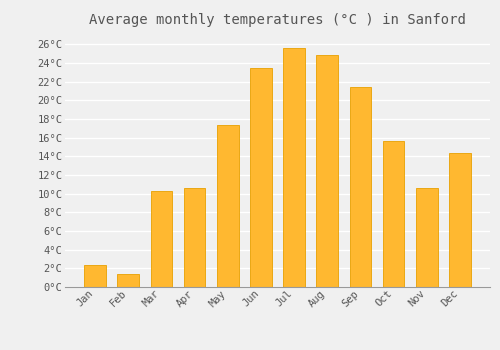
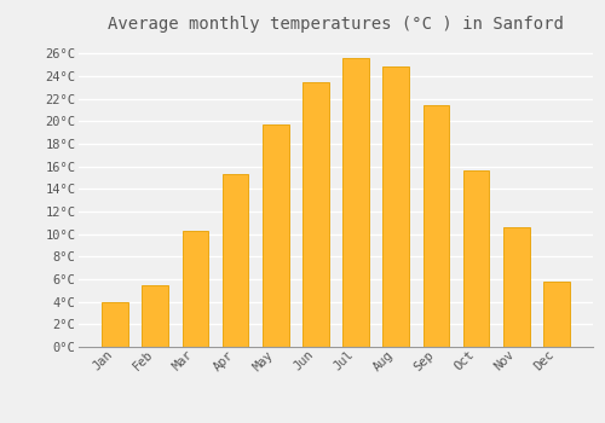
Jan: 2.4°C -> 4.0°C
Feb: 1.4°C -> 5.5°C
Apr: 10.6°C -> 15.3°C
May: 17.4°C -> 19.7°C
Dec: 14.4°C -> 5.8°C
